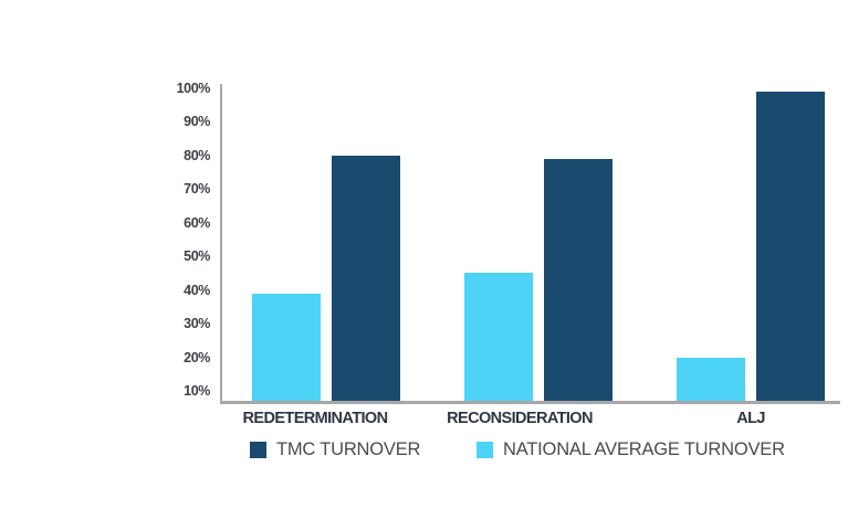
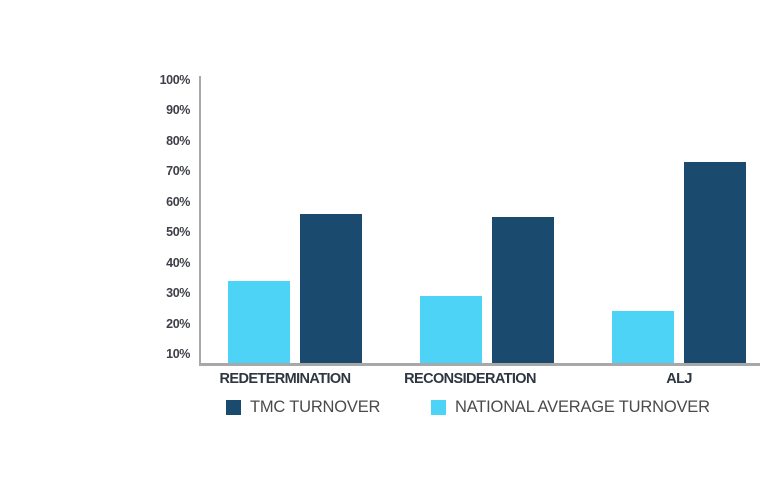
TMC TURNOVER/REDETERMINATION: 80% -> 56%
NATIONAL AVERAGE TURNOVER/REDETERMINATION: 39% -> 34%
TMC TURNOVER/RECONSIDERATION: 79% -> 55%
NATIONAL AVERAGE TURNOVER/RECONSIDERATION: 45% -> 29%
TMC TURNOVER/ALJ: 99% -> 73%
NATIONAL AVERAGE TURNOVER/ALJ: 20% -> 24%
